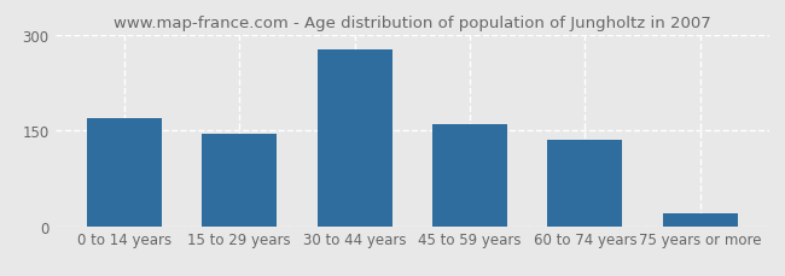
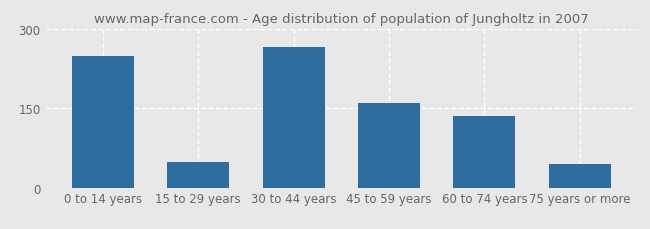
0 to 14 years: 170 -> 248
15 to 29 years: 145 -> 48
30 to 44 years: 277 -> 266
75 years or more: 20 -> 44
